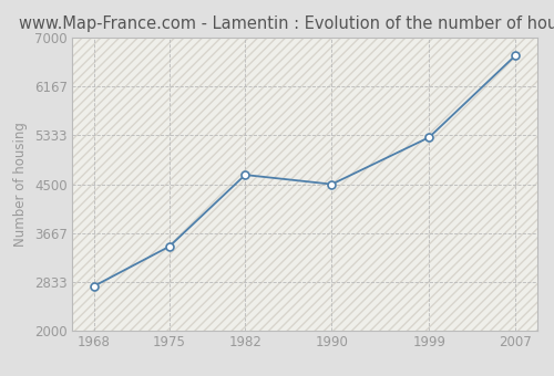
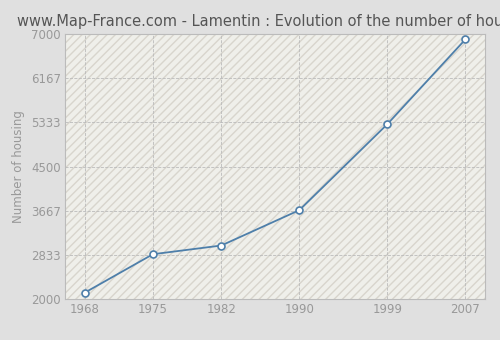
1968: 2760 -> 2120
1975: 3440 -> 2850
1982: 4660 -> 3010
1990: 4500 -> 3680
2007: 6700 -> 6900
